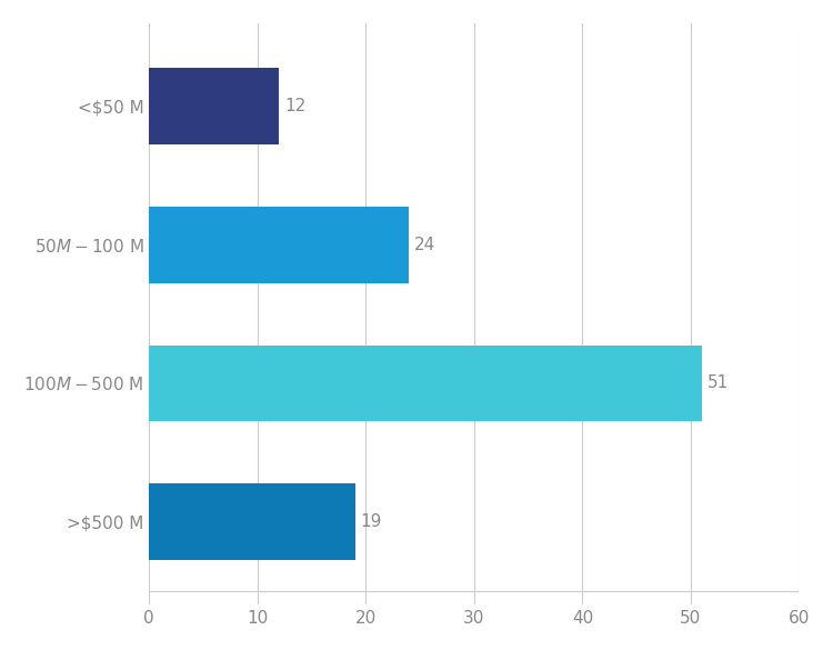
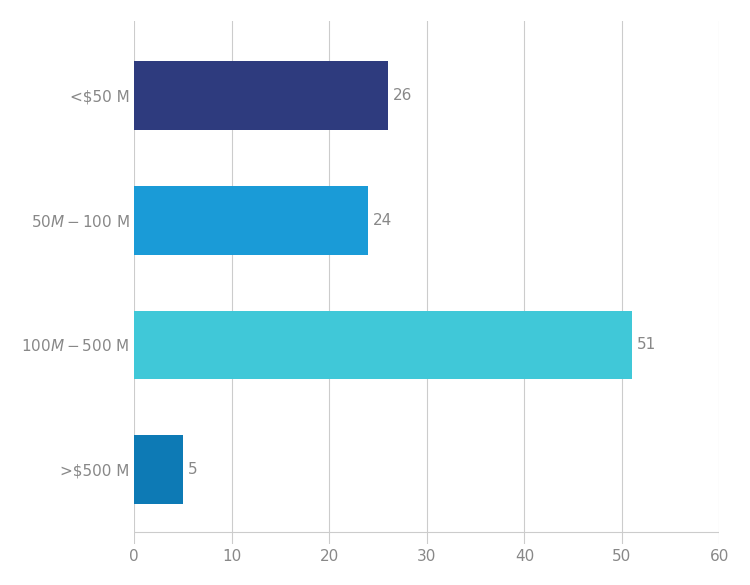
<$50 M: 12 -> 26
>$500 M: 19 -> 5
